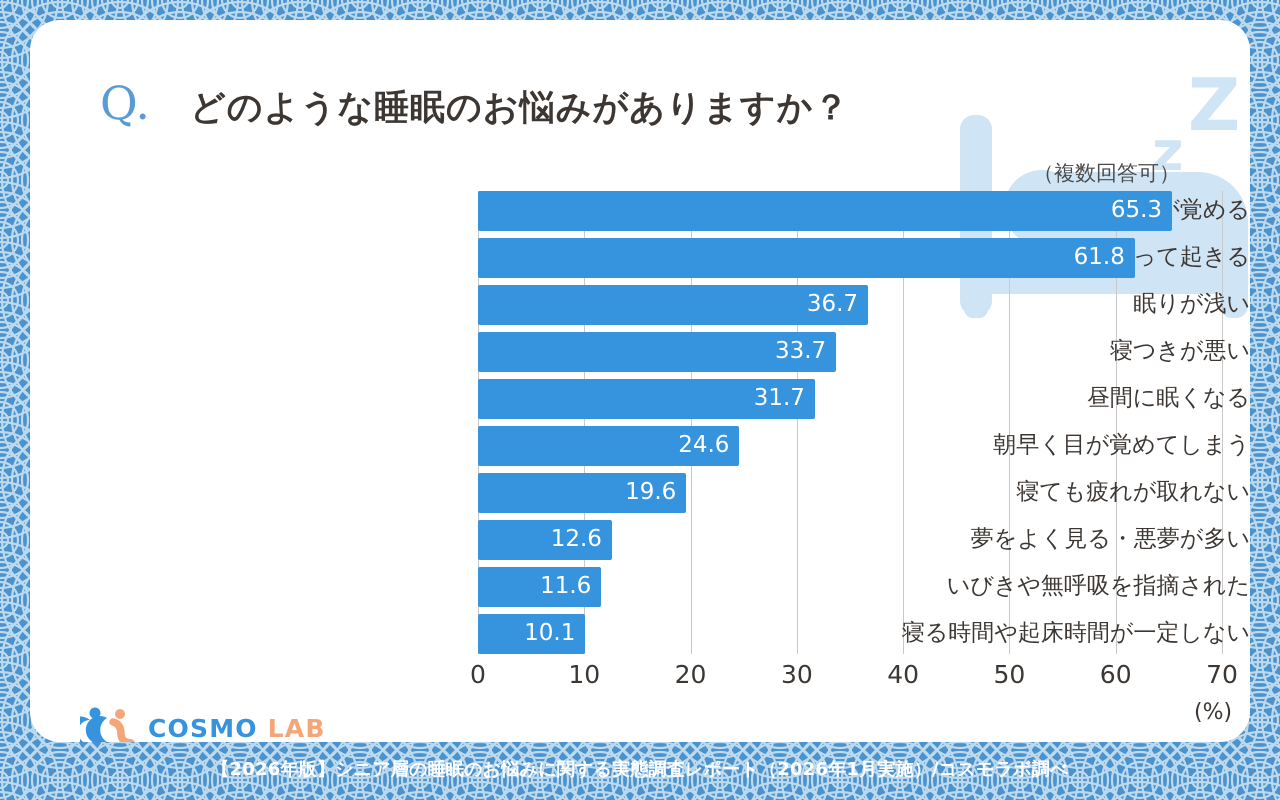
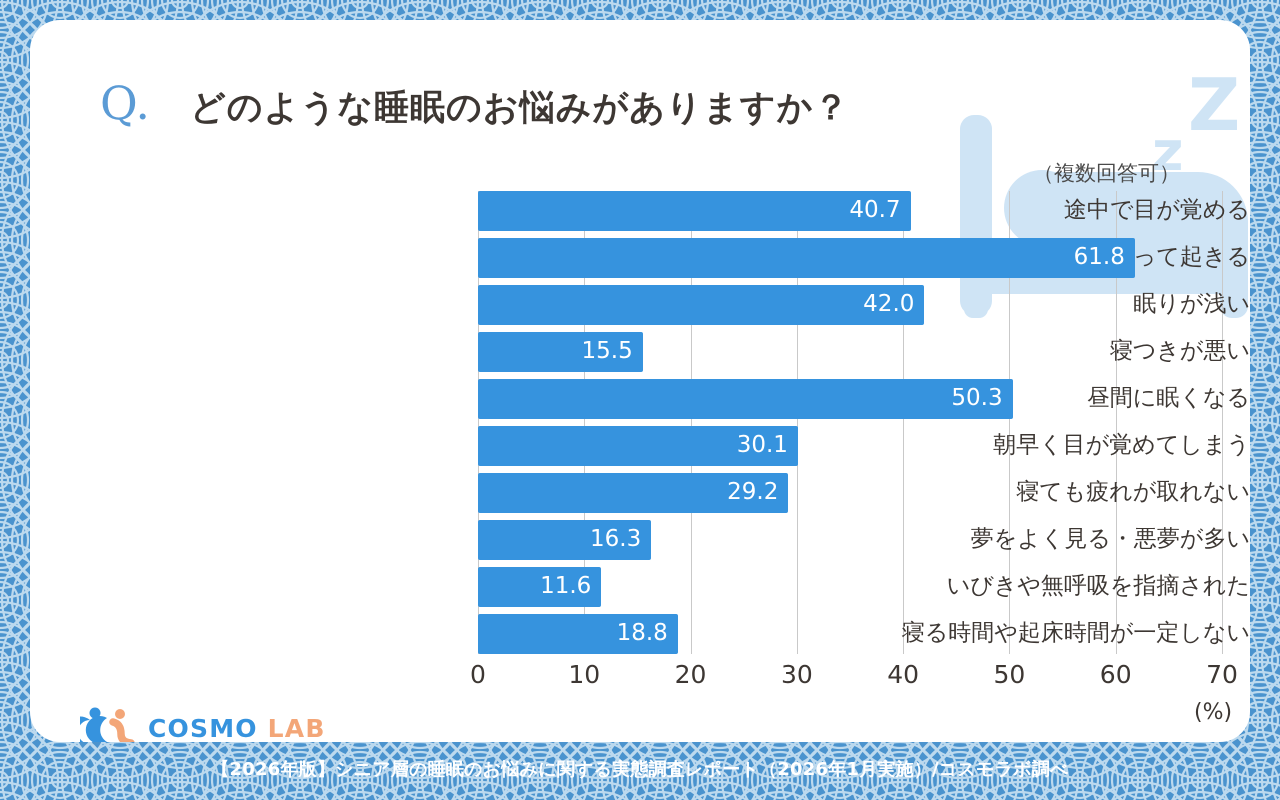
途中で目が覚める: 65.3 -> 40.7
眠りが浅い: 36.7 -> 42.0
寝つきが悪い: 33.7 -> 15.5
昼間に眠くなる: 31.7 -> 50.3
朝早く目が覚めてしまう: 24.6 -> 30.1
寝ても疲れが取れない: 19.6 -> 29.2
夢をよく見る・悪夢が多い: 12.6 -> 16.3
寝る時間や起床時間が一定しない: 10.1 -> 18.8
